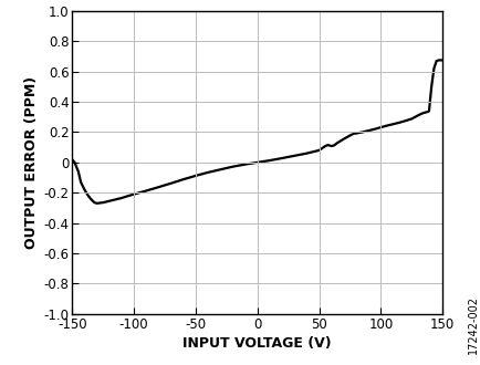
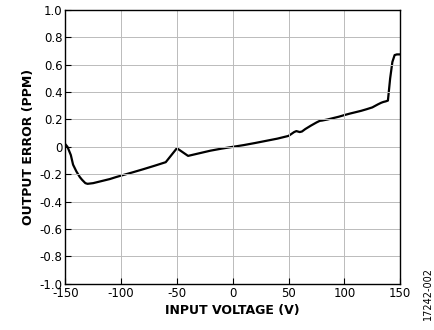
-50: -0.09 -> -0.01
